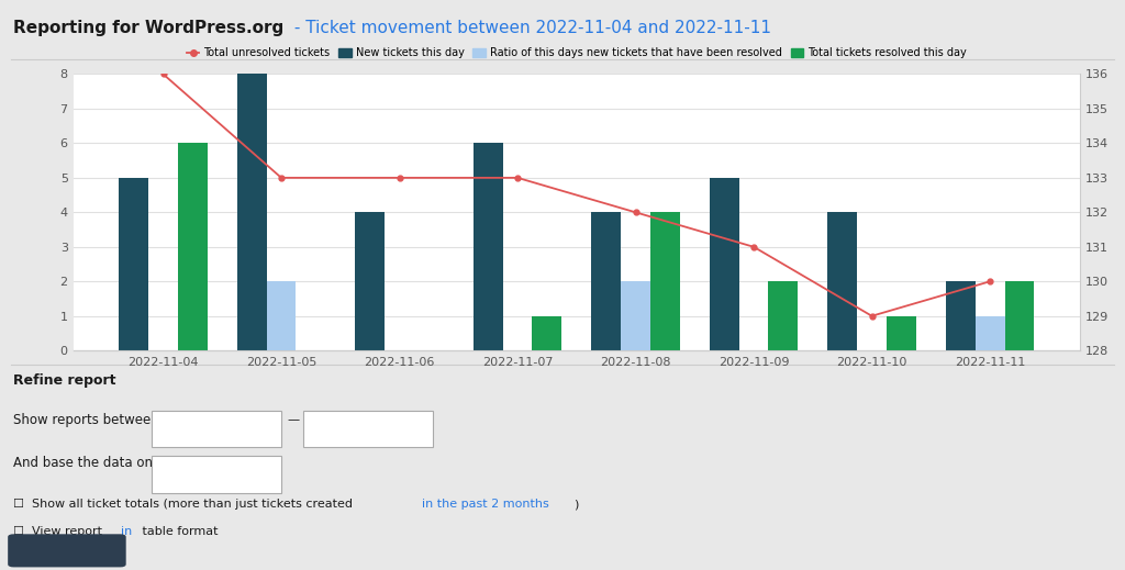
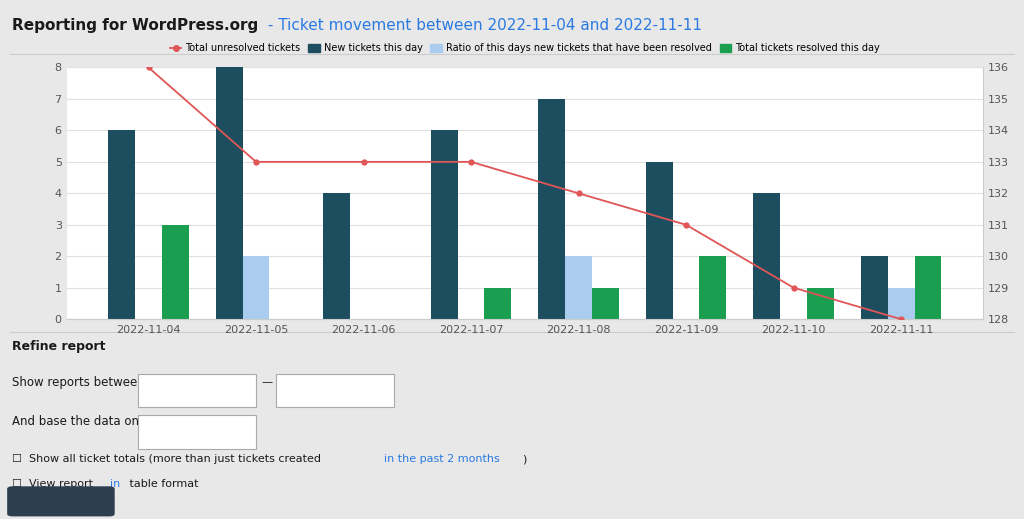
New tickets this day/2022-11-04: 5 -> 6
Total tickets resolved this day/2022-11-04: 6 -> 3
New tickets this day/2022-11-08: 4 -> 7
Total tickets resolved this day/2022-11-08: 4 -> 1
Total unresolved tickets/2022-11-11: 130 -> 128
